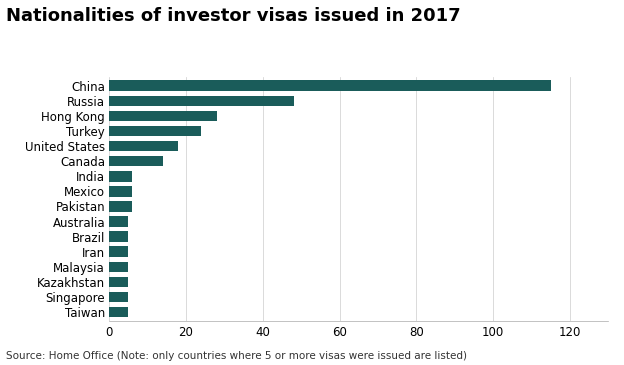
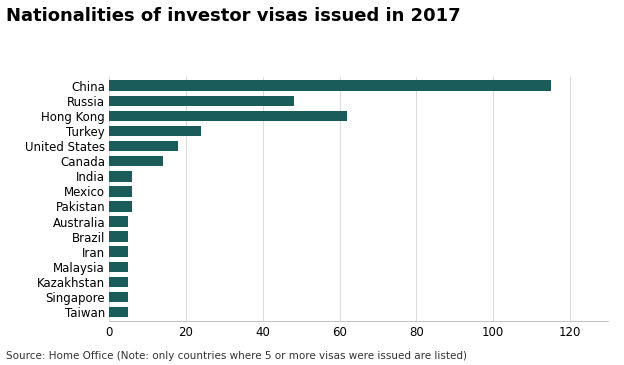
Hong Kong: 28 -> 62
